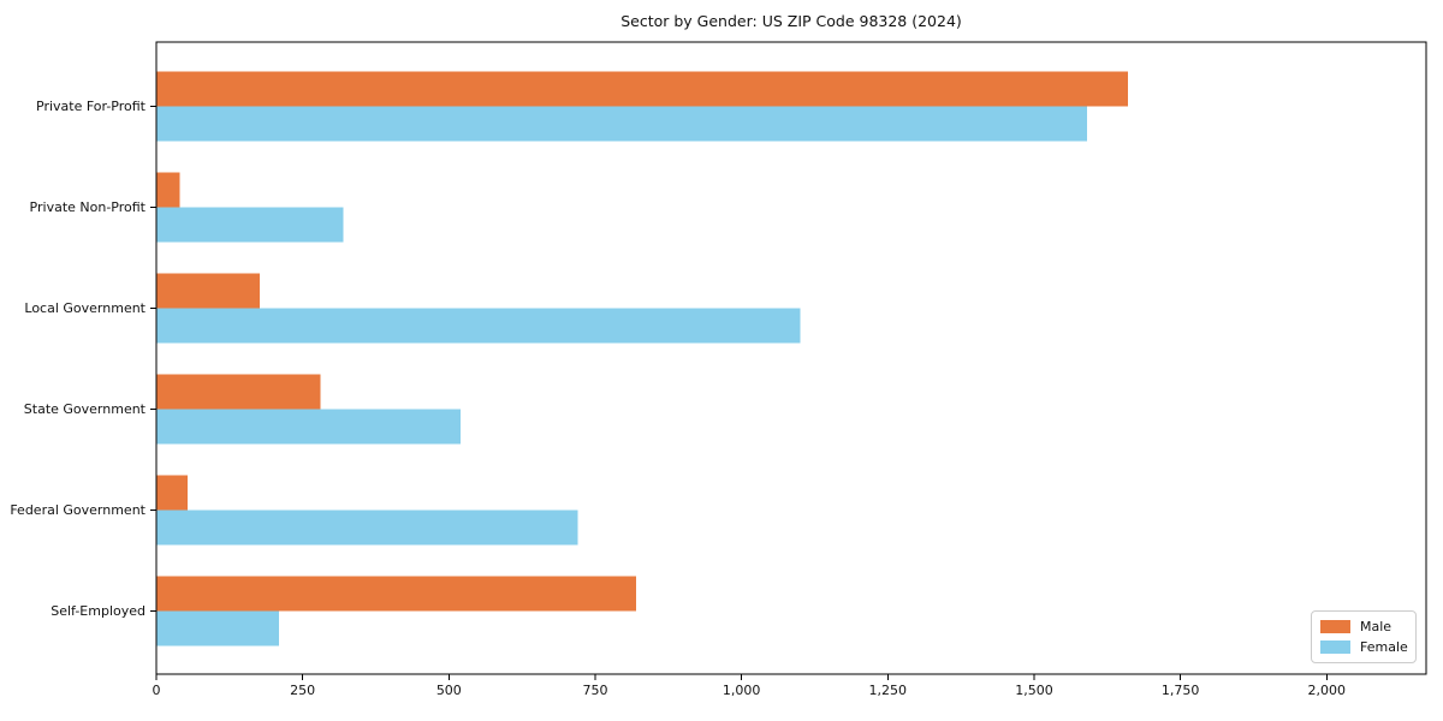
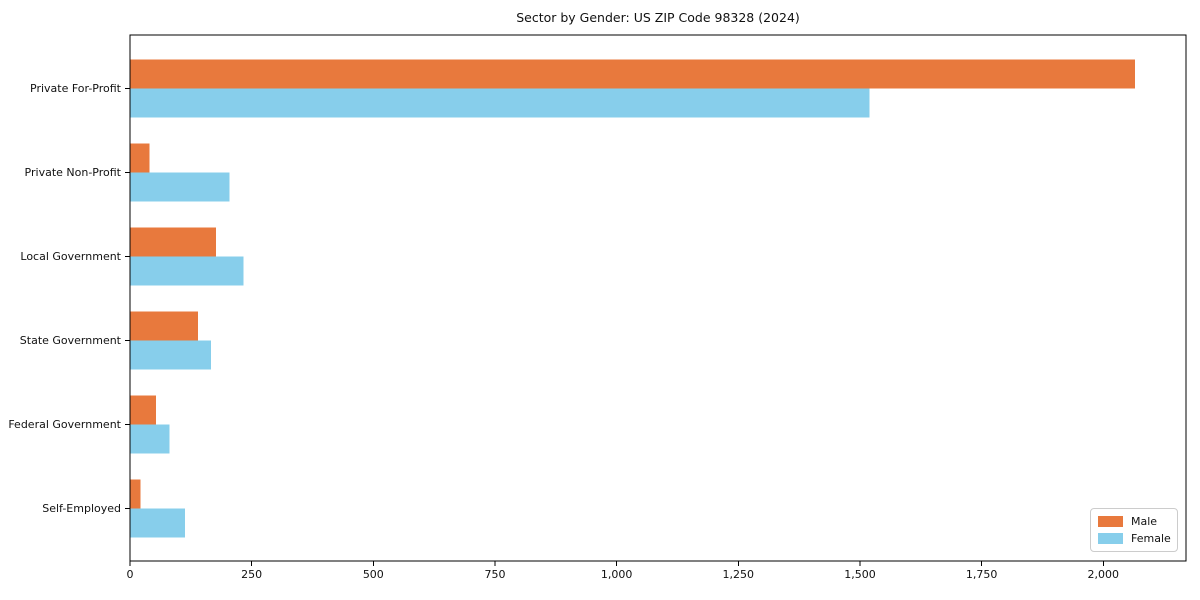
Male/Private For-Profit: 1660 -> 2060
Female/Private For-Profit: 1590 -> 1520
Female/Private Non-Profit: 320 -> 200
Female/Local Government: 1100 -> 230
Male/State Government: 280 -> 140
Female/State Government: 520 -> 170
Female/Federal Government: 720 -> 80
Male/Self-Employed: 820 -> 20
Female/Self-Employed: 210 -> 110
